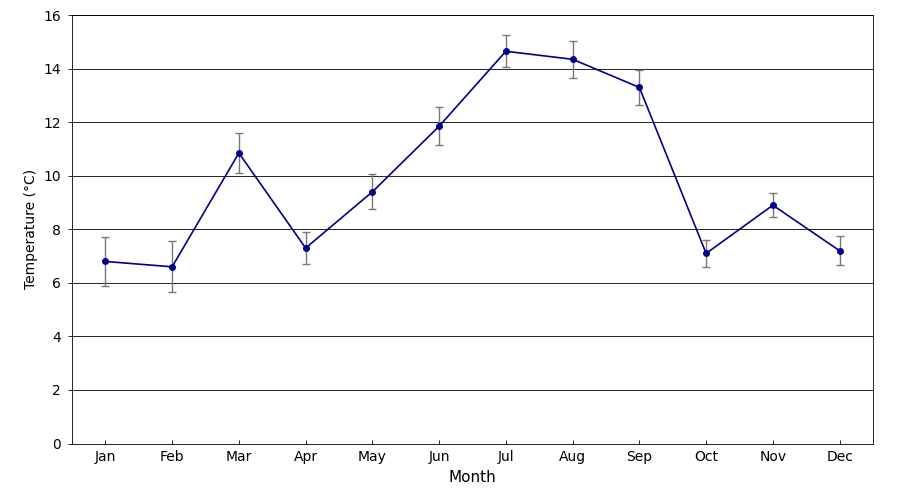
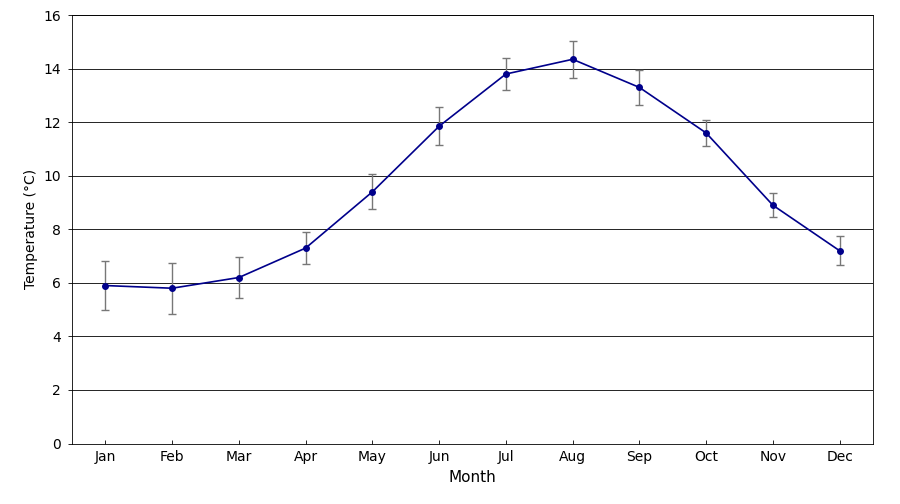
Jan: 6.80 -> 5.90
Feb: 6.60 -> 5.80
Mar: 10.85 -> 6.20
Jul: 14.65 -> 13.80
Oct: 7.10 -> 11.60
